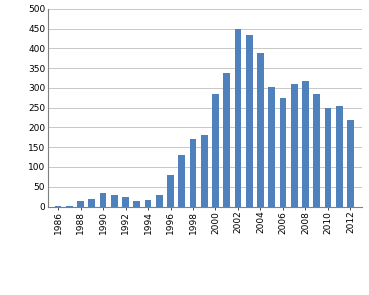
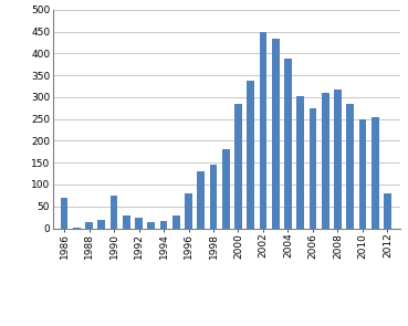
1986: 2 -> 70
1990: 35 -> 75
1998: 170 -> 145
2012: 220 -> 80
